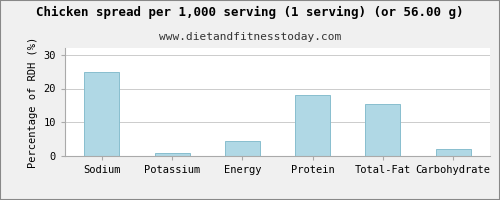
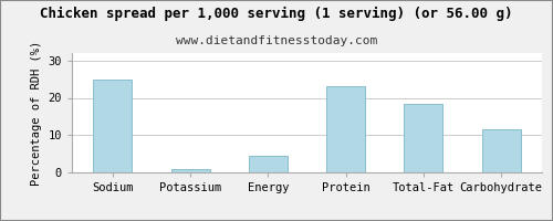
Protein: 18.0 -> 23.0
Total-Fat: 15.5 -> 18.5
Carbohydrate: 2.0 -> 11.5
